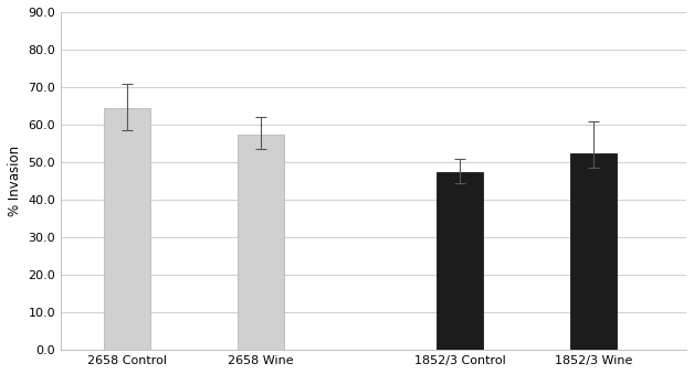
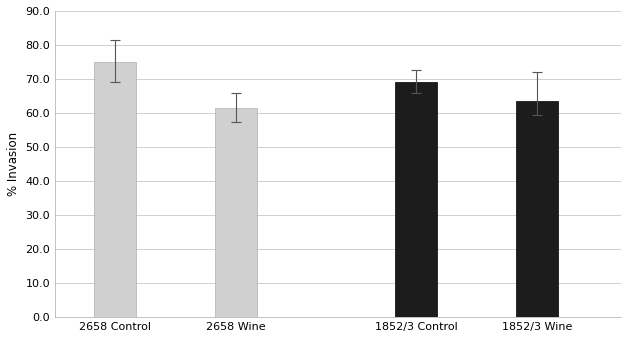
2658 Control: 64.5 -> 75.0
2658 Wine: 57.5 -> 61.5
1852/3 Control: 47.5 -> 69.0
1852/3 Wine: 52.5 -> 63.5
